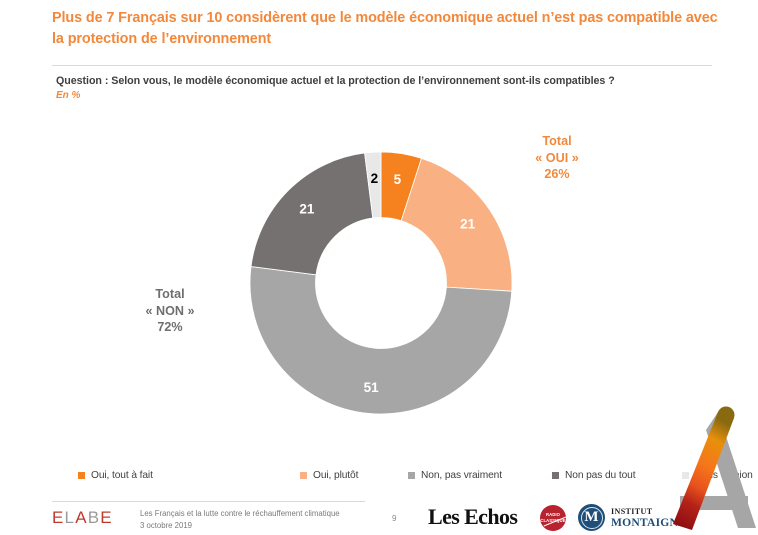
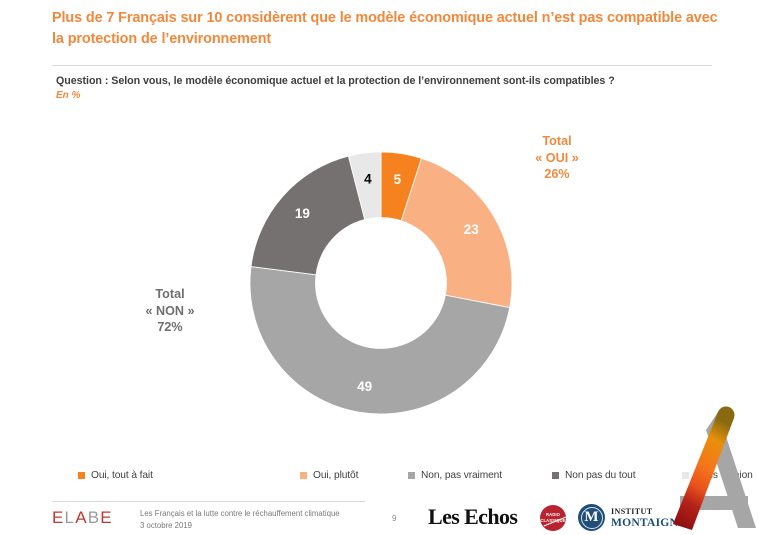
Oui, plutôt: 21 -> 23
Non, pas vraiment: 51 -> 49
Non pas du tout: 21 -> 19
Sans opinion: 2 -> 4
